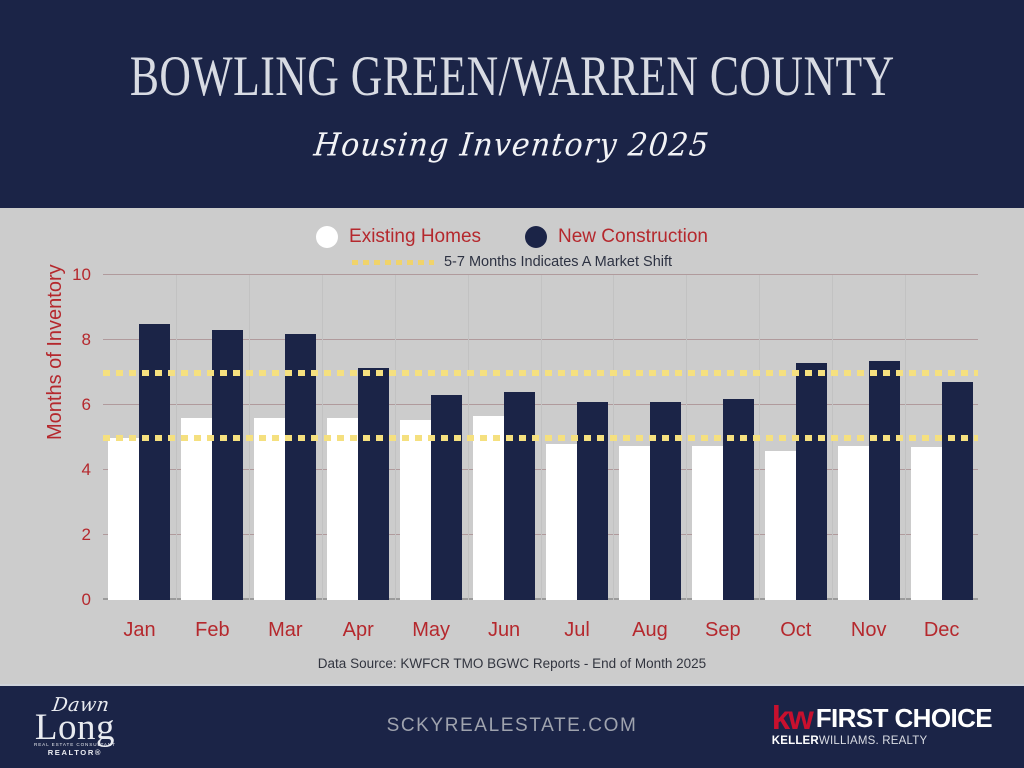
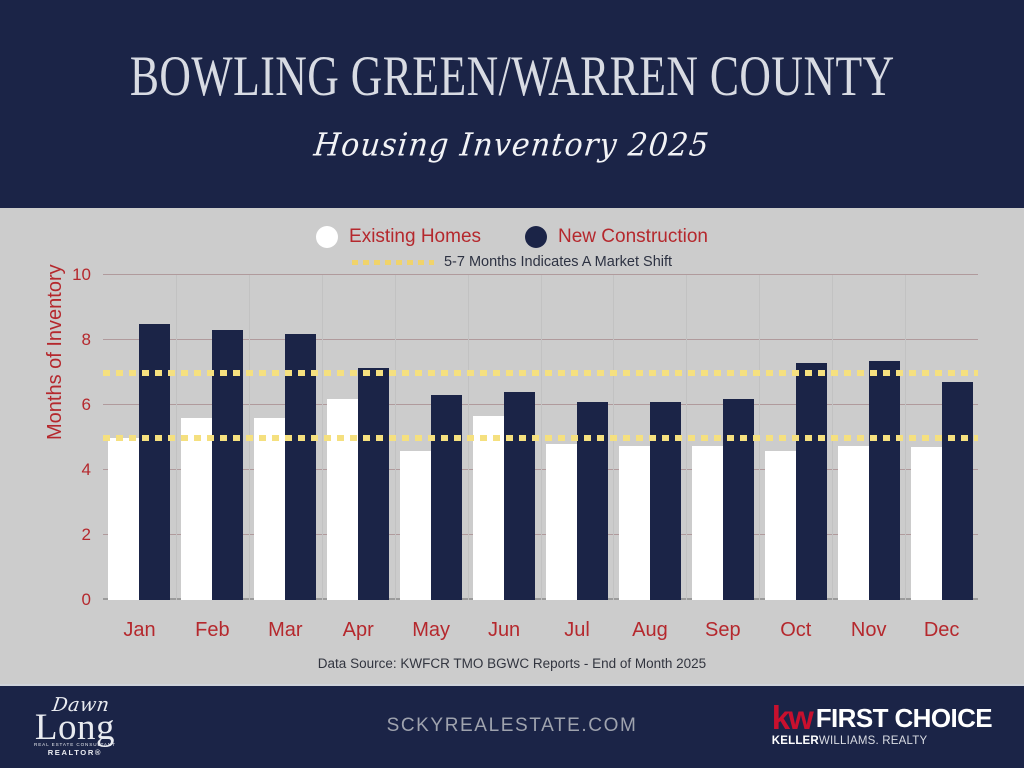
Existing Homes/Apr: 5.6 -> 6.2
Existing Homes/May: 5.5 -> 4.6
